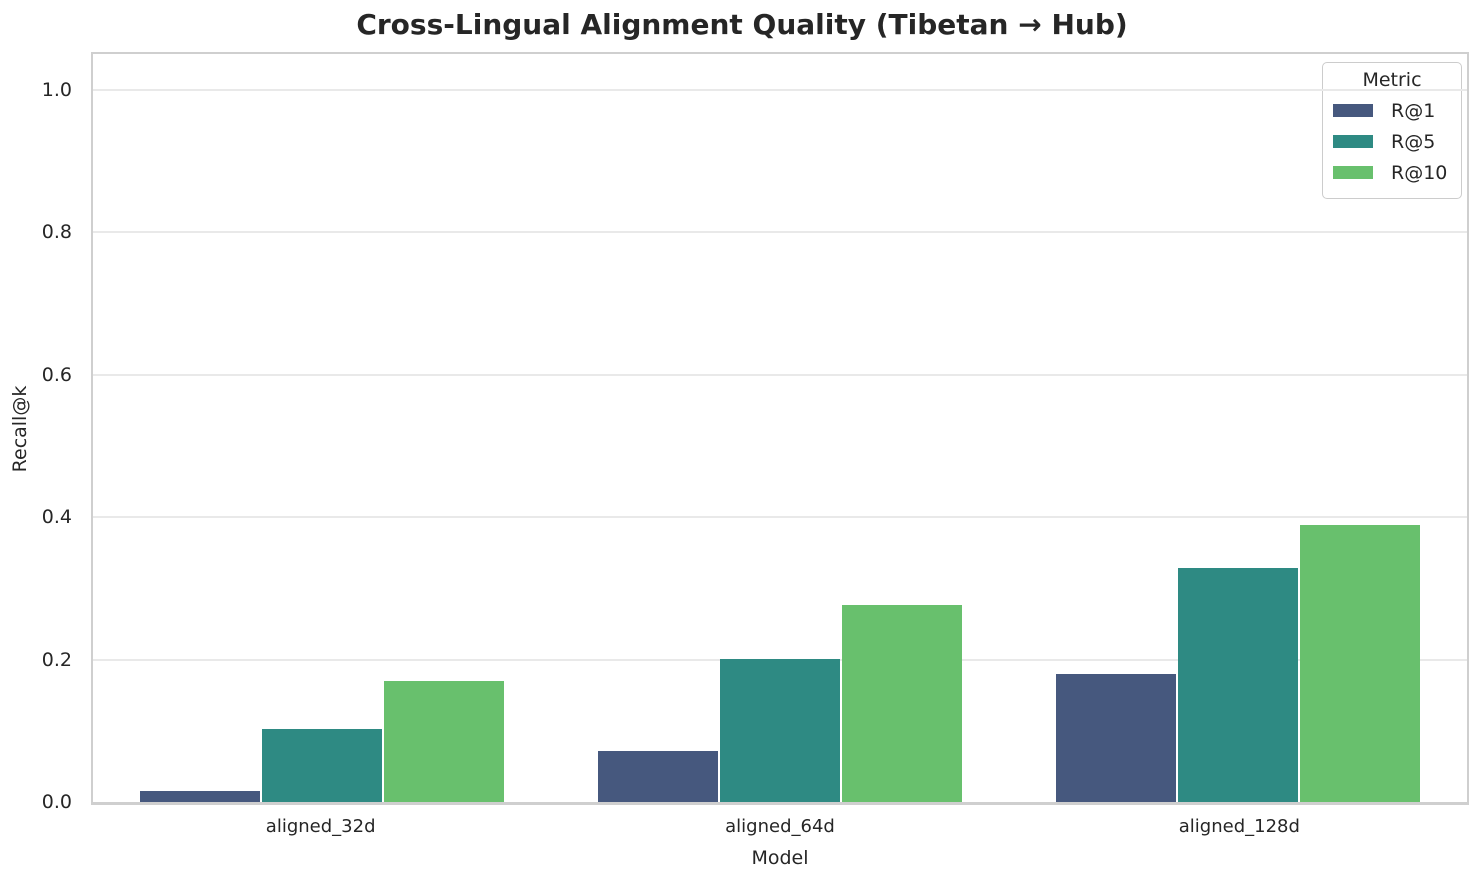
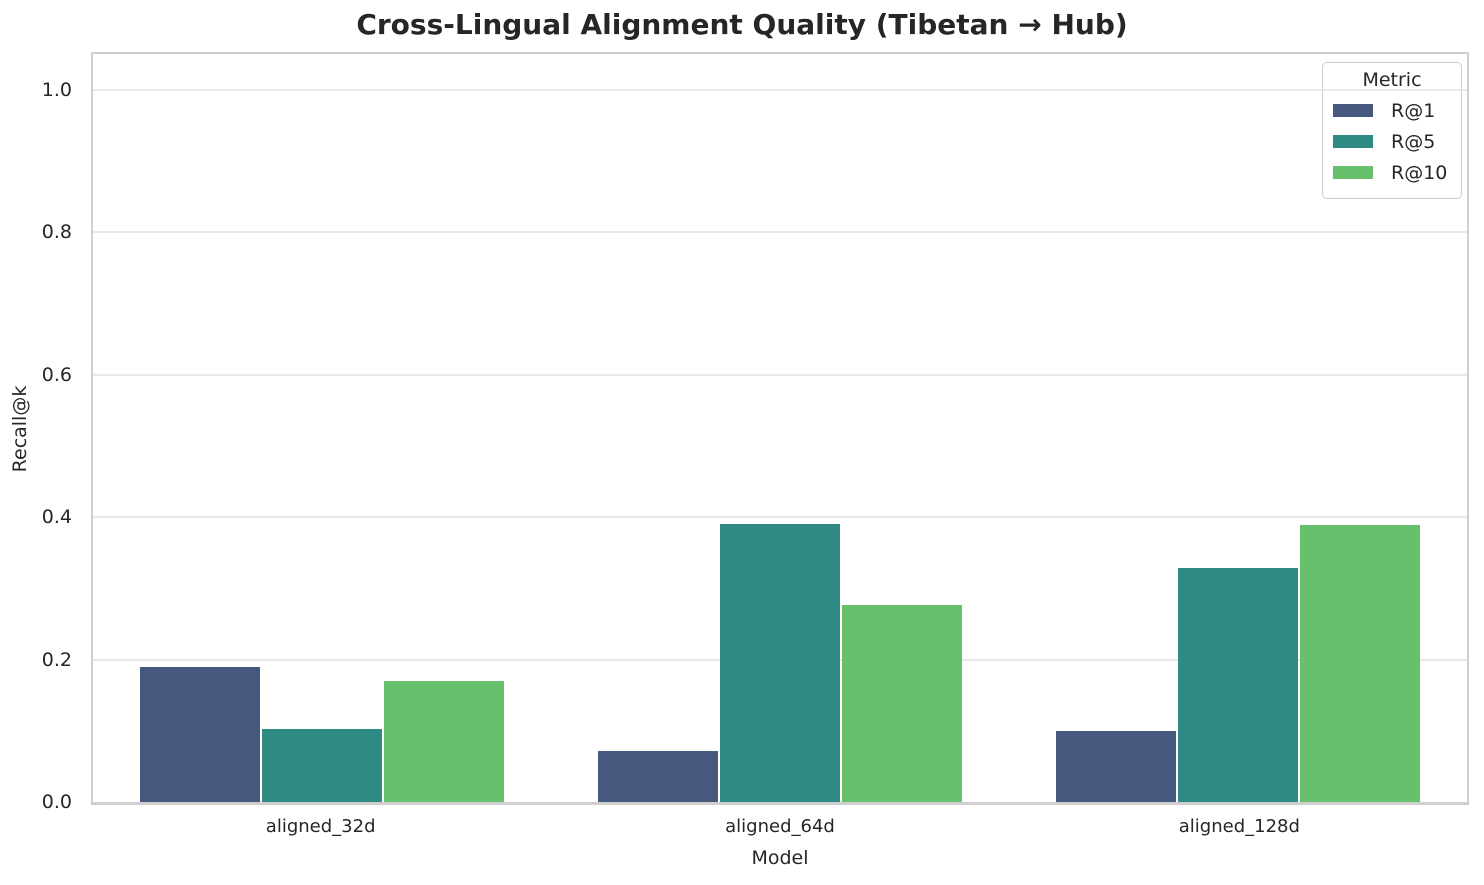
R@1/aligned_32d: 0.01 -> 0.19
R@5/aligned_64d: 0.20 -> 0.39
R@1/aligned_128d: 0.18 -> 0.10
